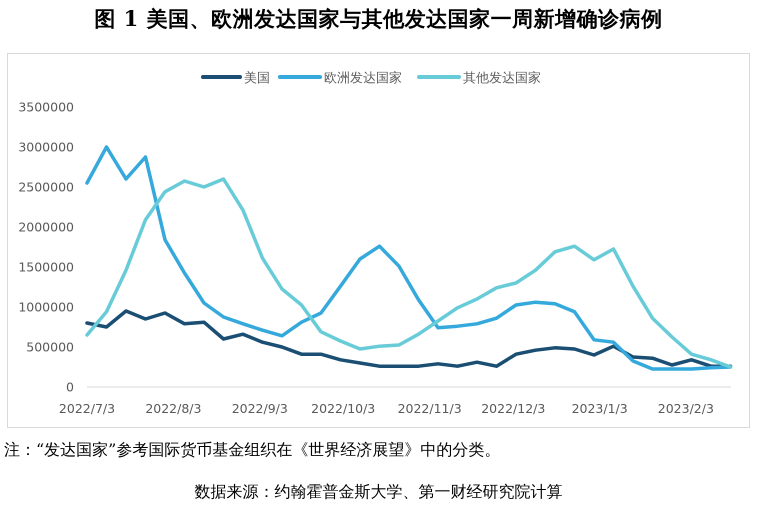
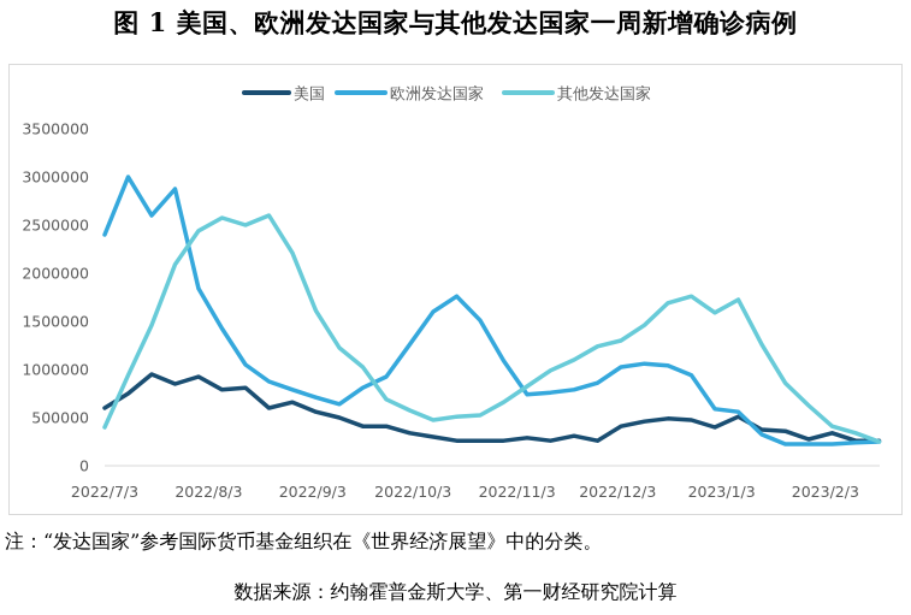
美国/2022/7/3: 800000 -> 600000
欧洲发达国家/2022/7/3: 2600000 -> 2400000
其他发达国家/2022/7/3: 600000 -> 400000
